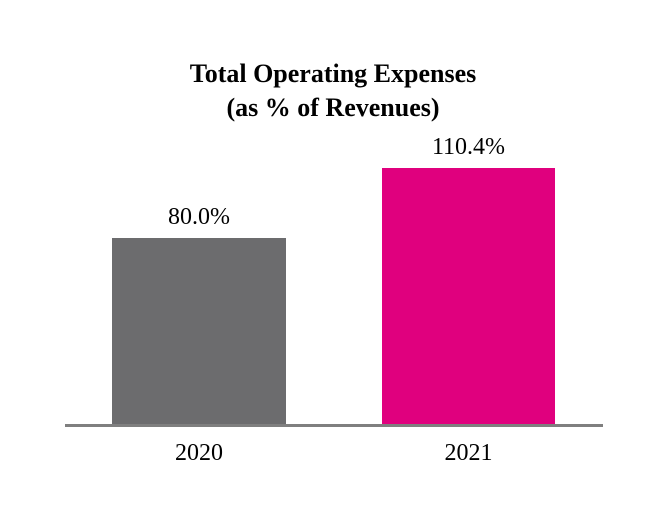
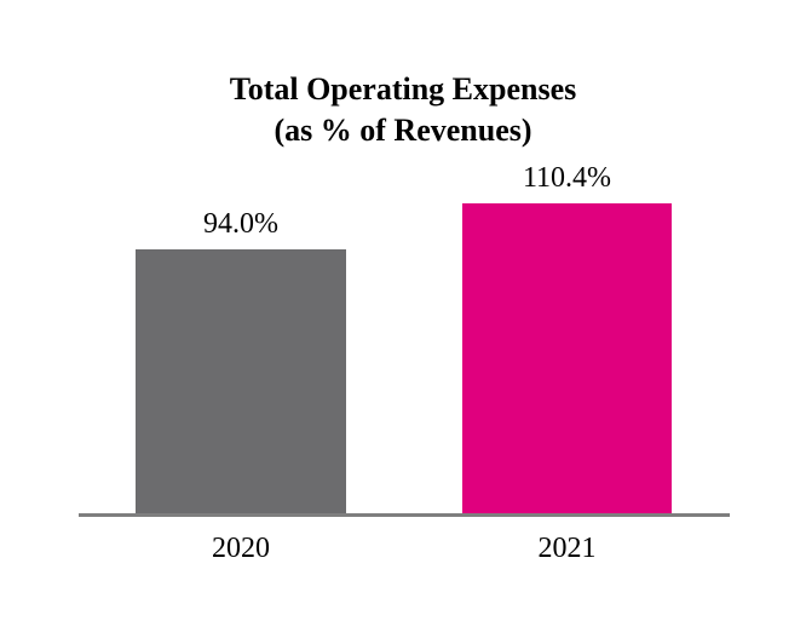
2020: 80.0% -> 94.0%
